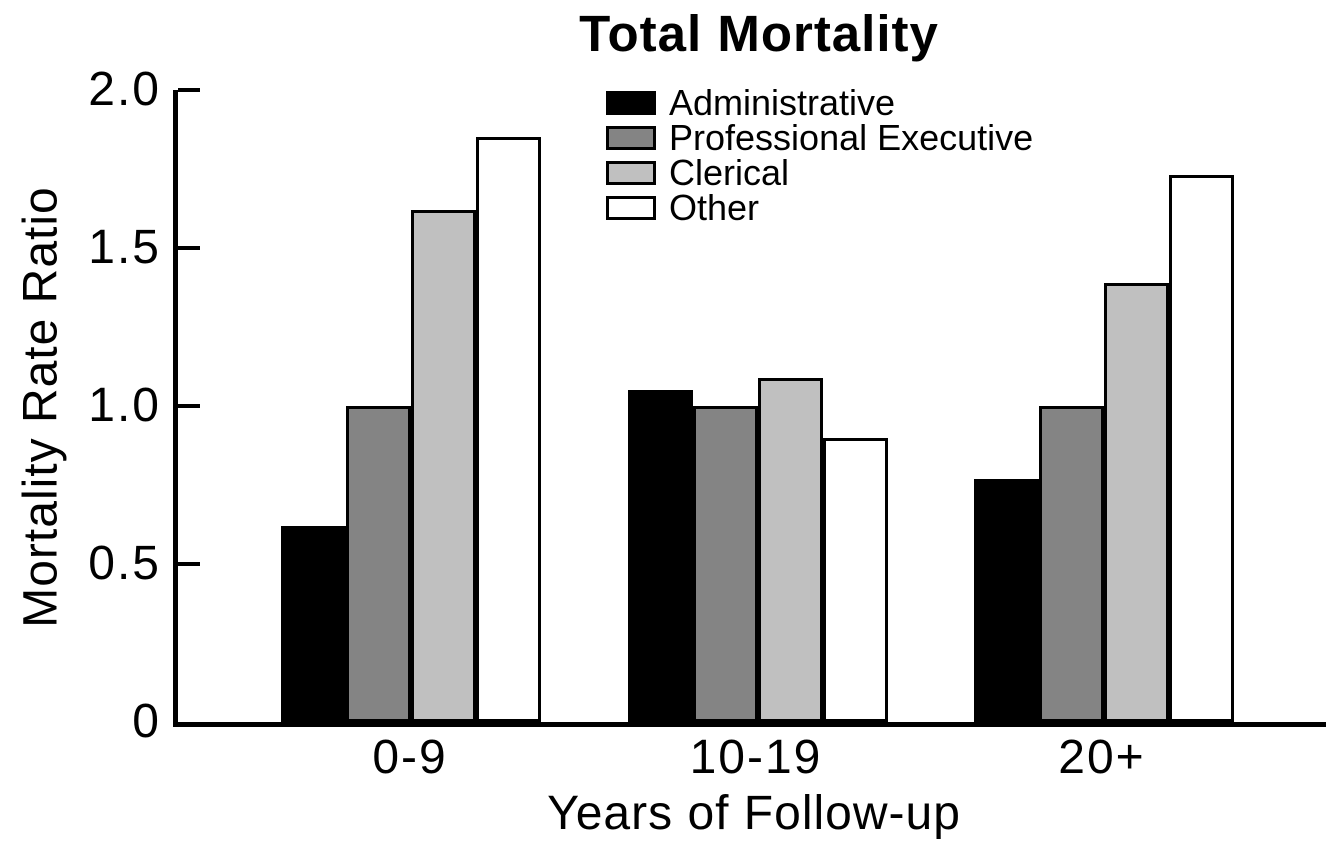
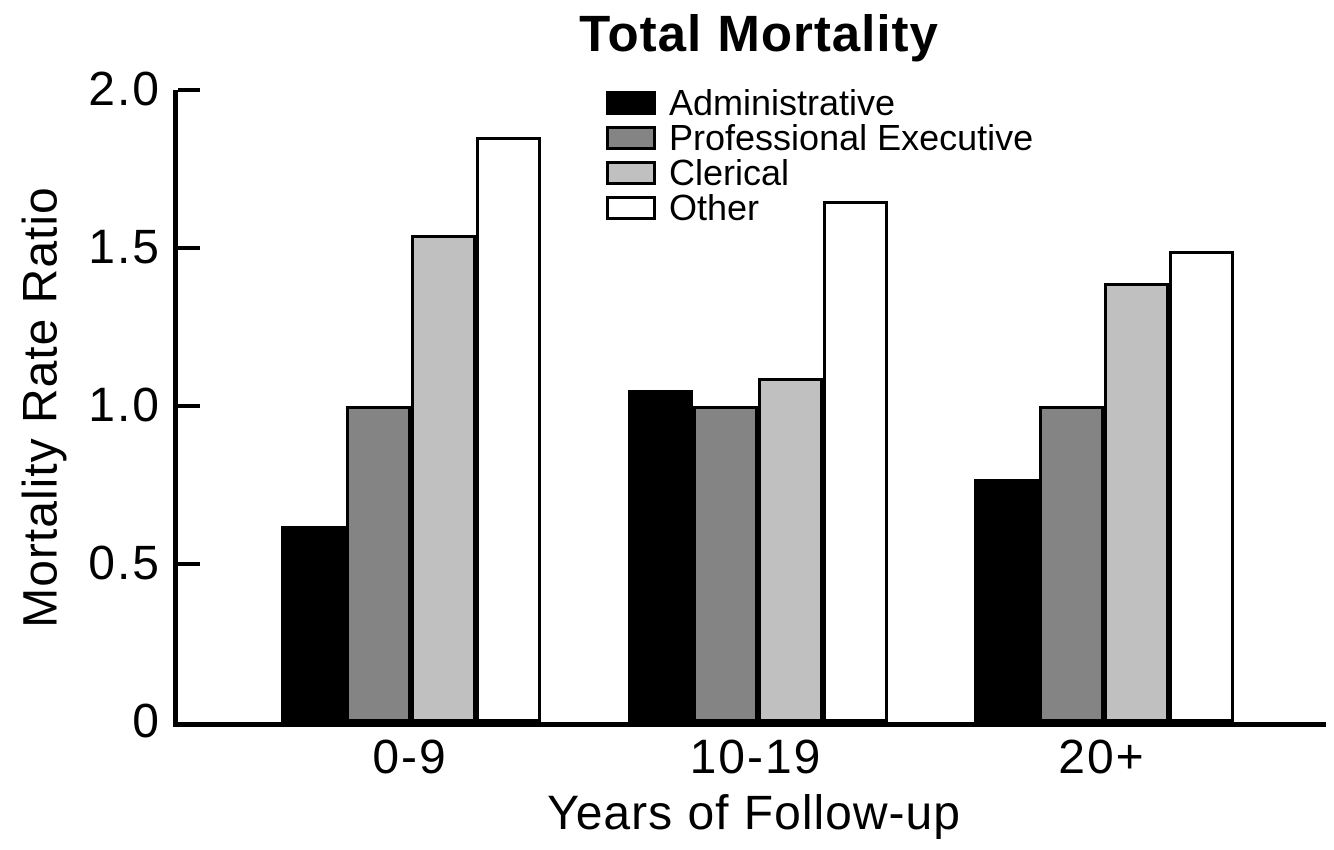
Clerical/0-9: 1.62 -> 1.54
Other/10-19: 0.90 -> 1.65
Other/20+: 1.73 -> 1.49
